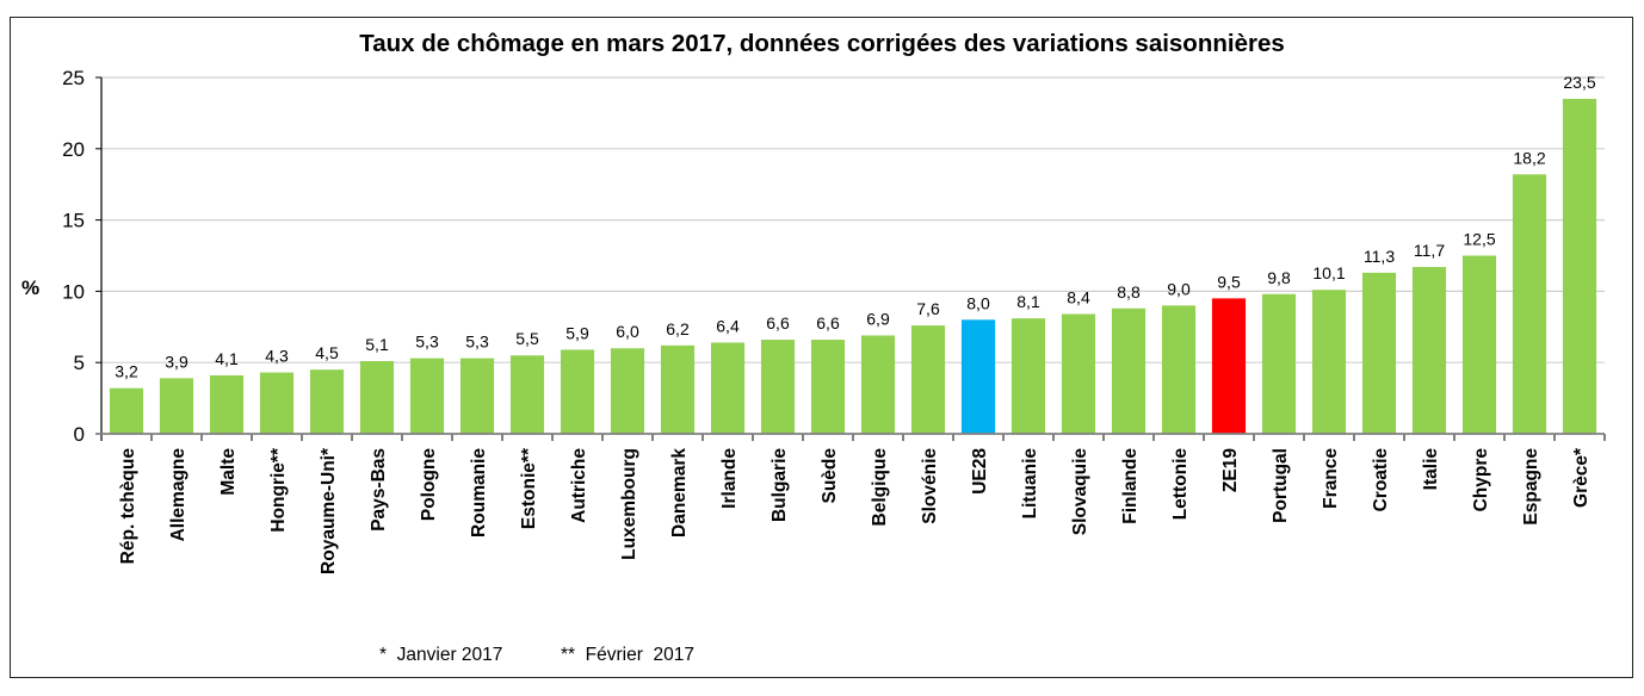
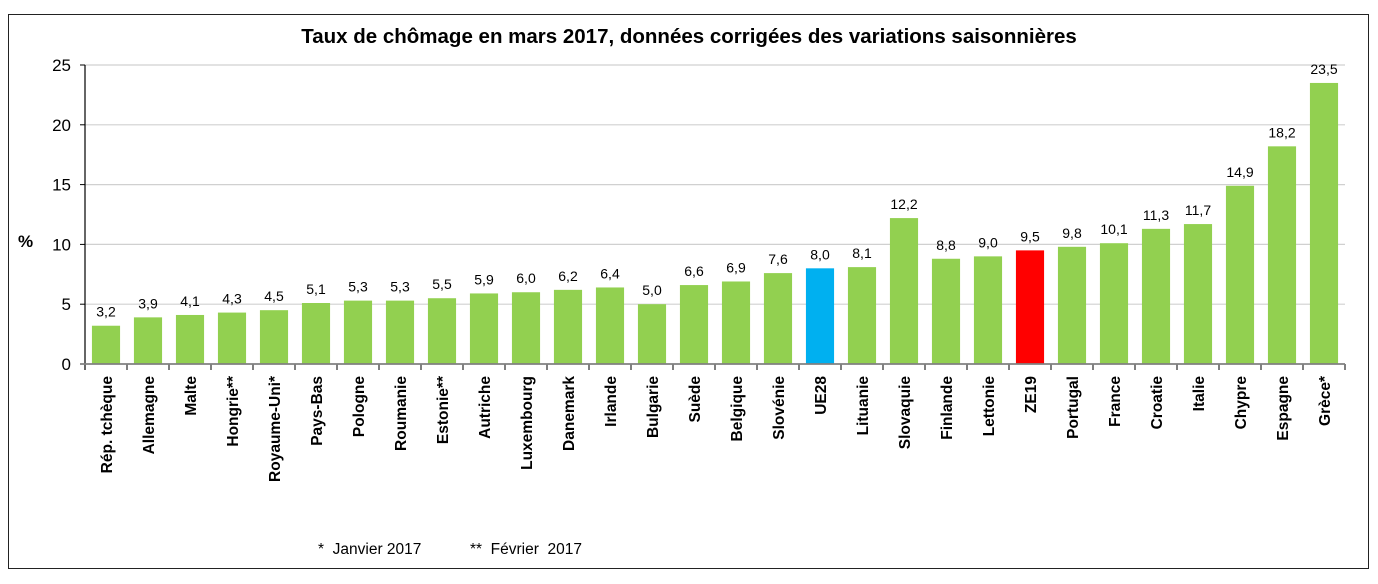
Bulgarie: 6,6 -> 5,0
Slovaquie: 8,4 -> 12,2
Chypre: 12,5 -> 14,9
